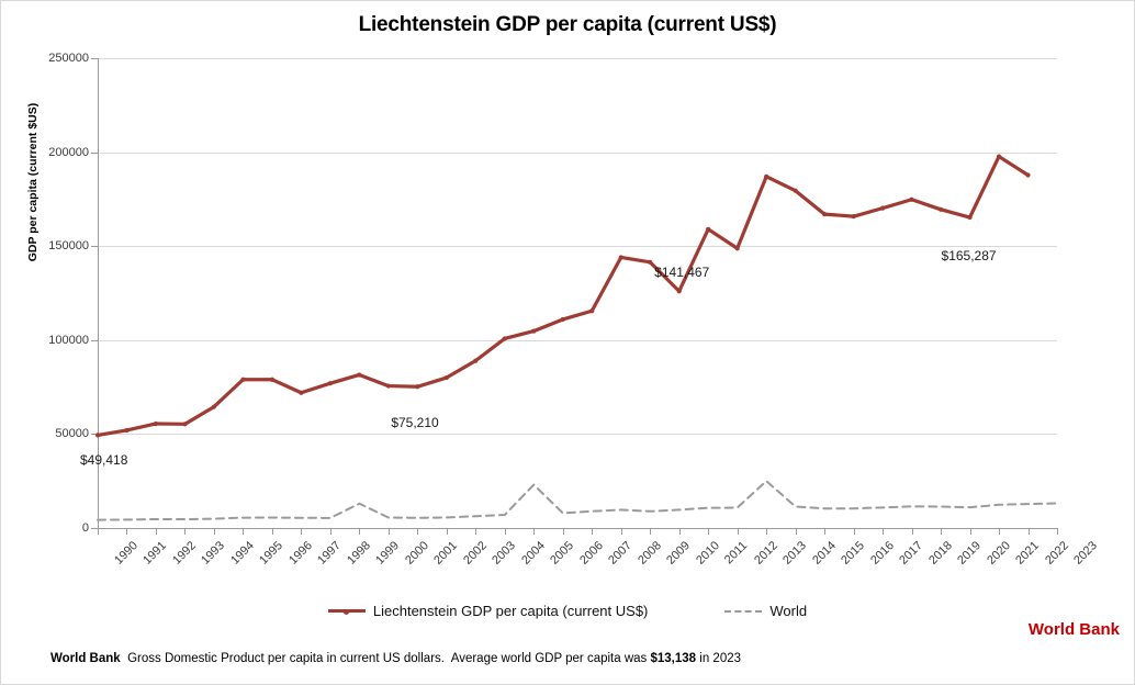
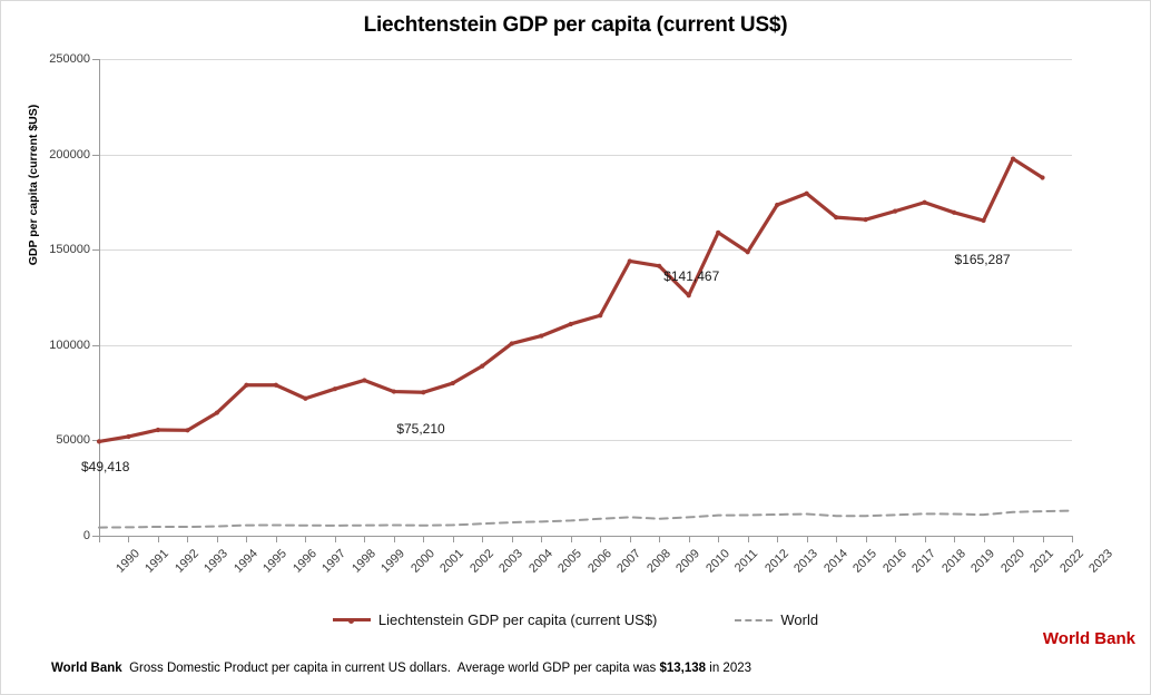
World/1999: 13000 -> 5000
World/2005: 23000 -> 7000
Liechtenstein GDP per capita (current US$)/2013: 187000 -> 174000
World/2013: 25000 -> 11000
